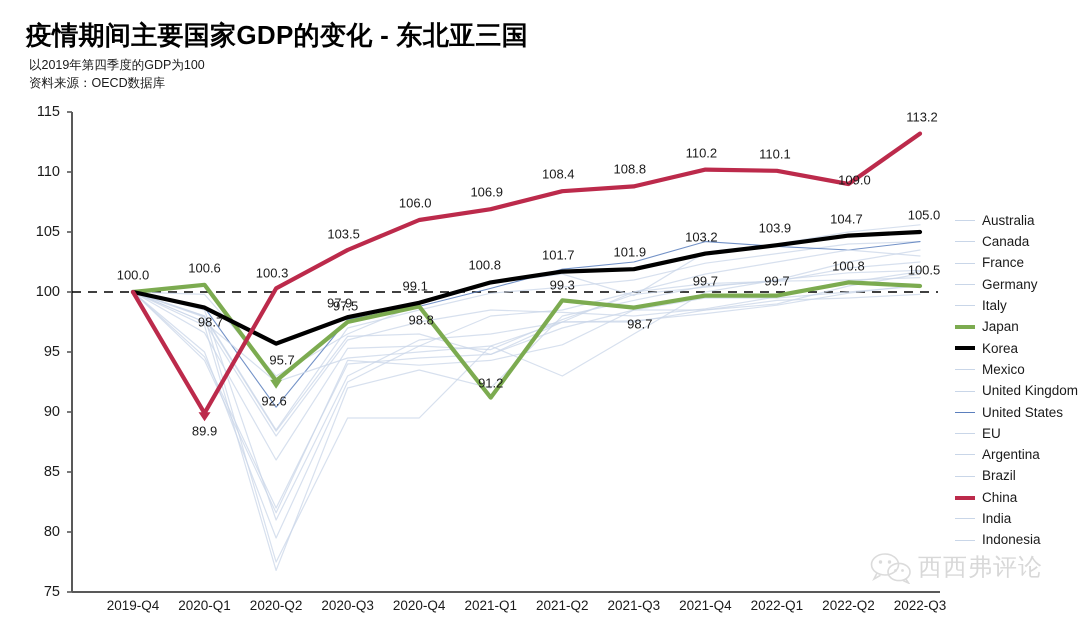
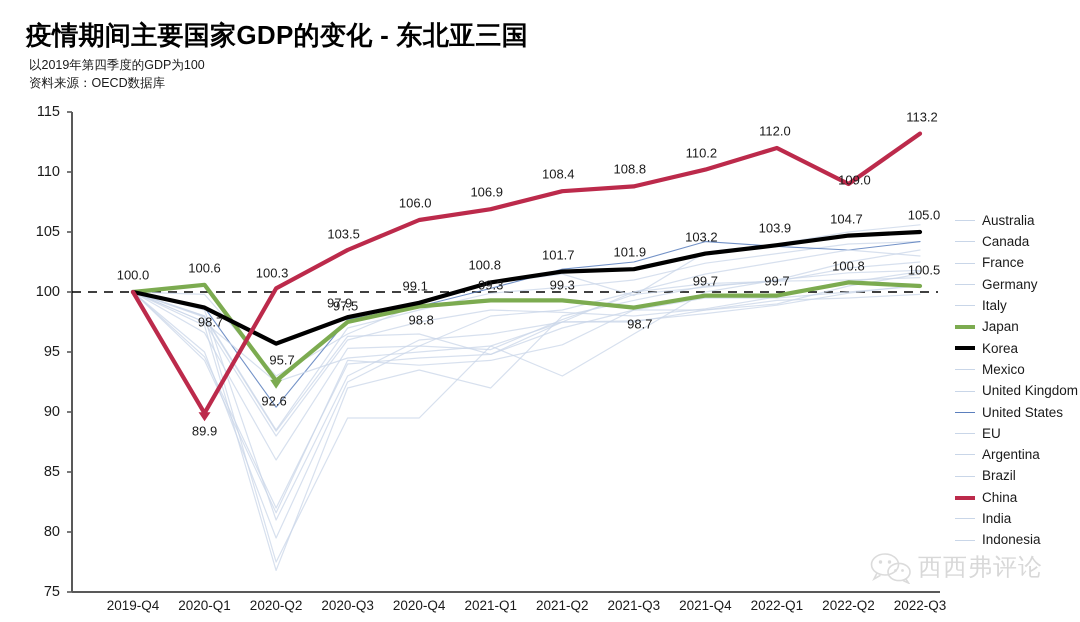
Japan/2021-Q1: 91.2 -> 99.3
China/2022-Q1: 110.1 -> 112.0
